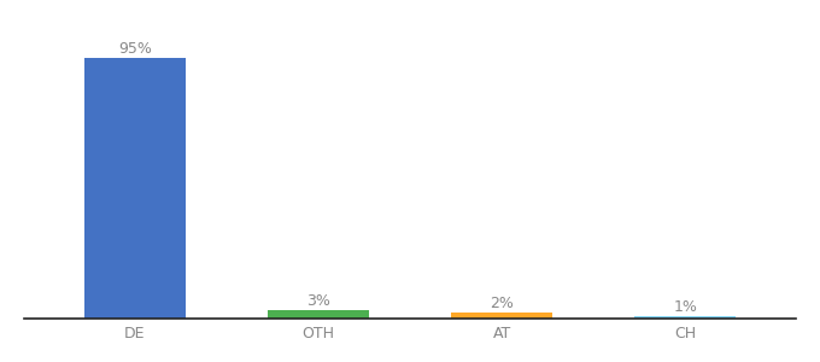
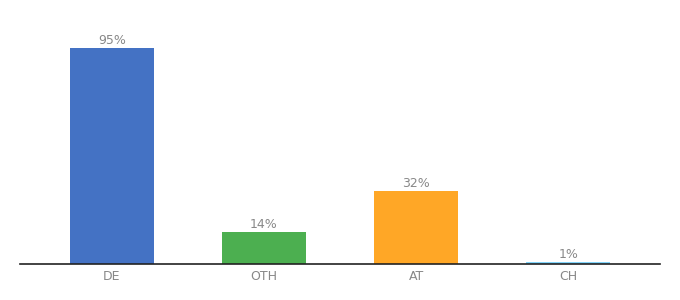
OTH: 3% -> 14%
AT: 2% -> 32%
